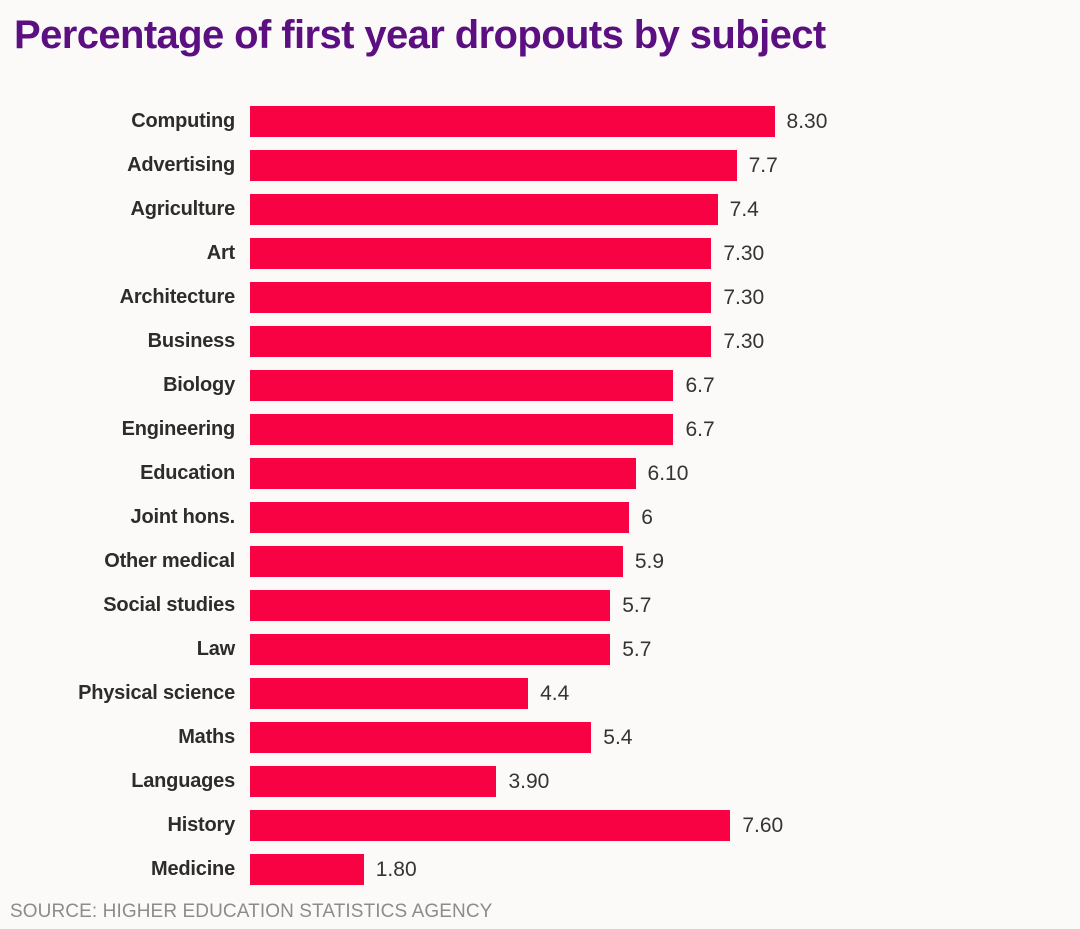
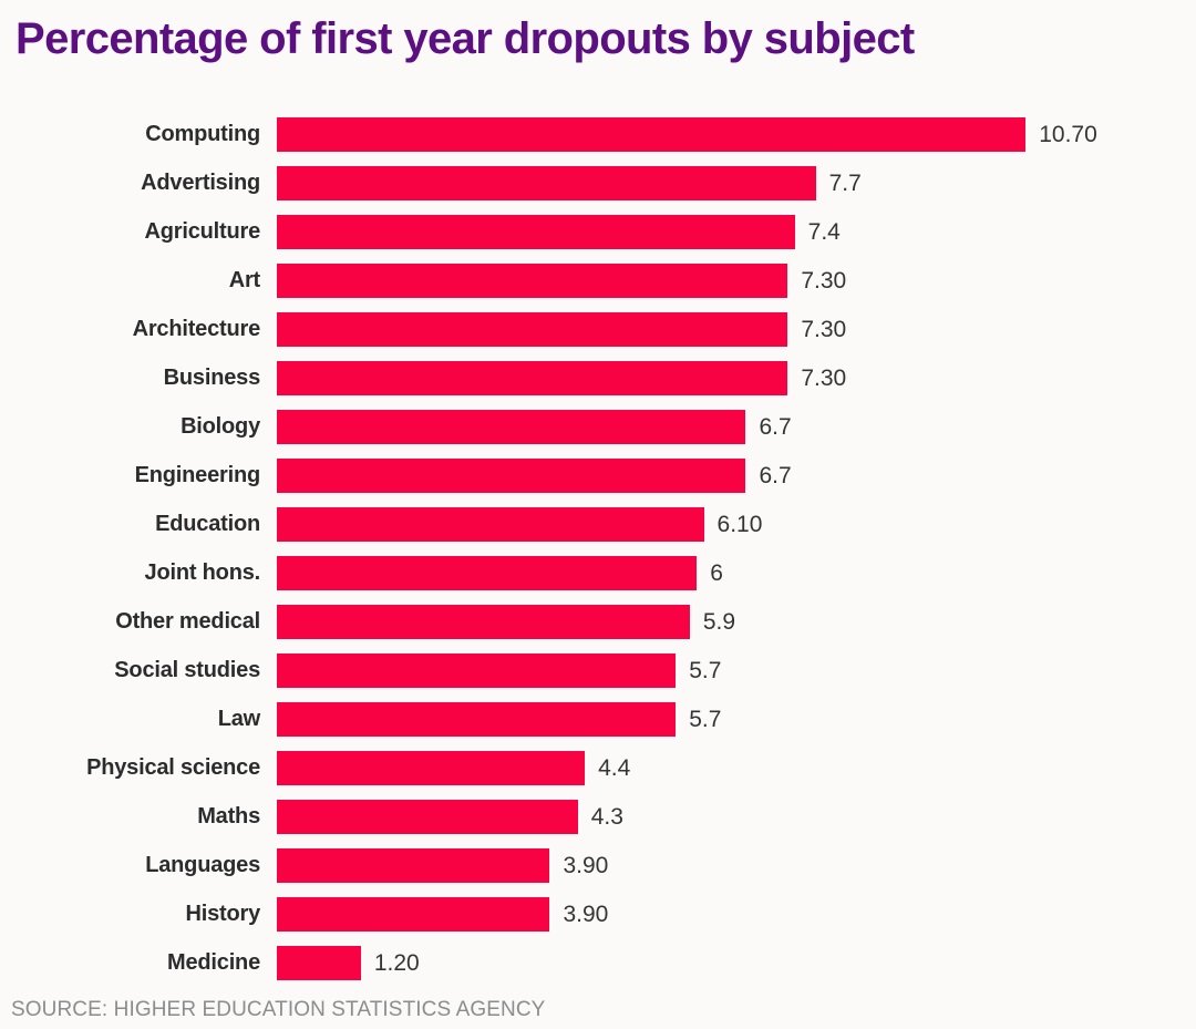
Computing: 8.30 -> 10.70
Maths: 5.4 -> 4.3
History: 7.60 -> 3.90
Medicine: 1.80 -> 1.20
